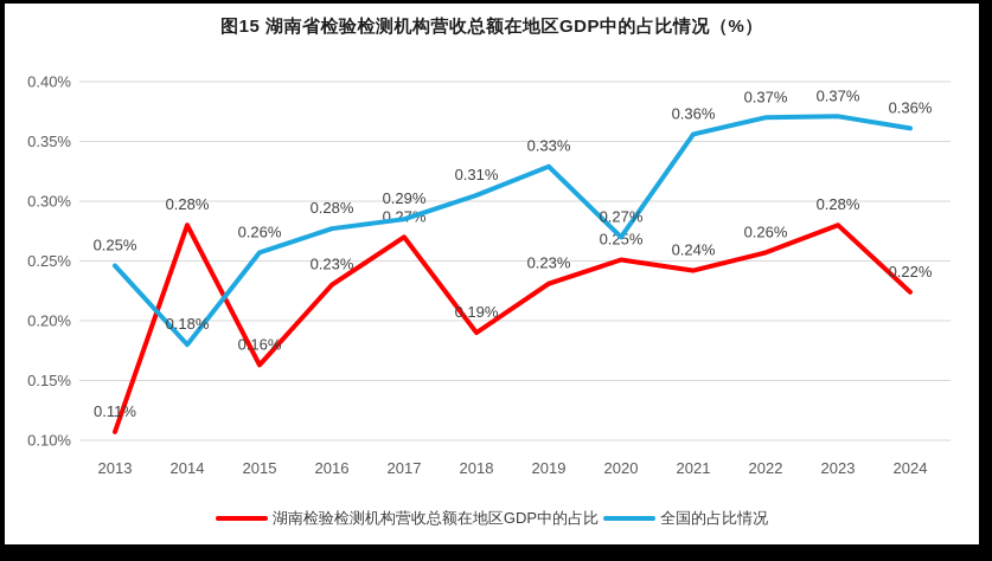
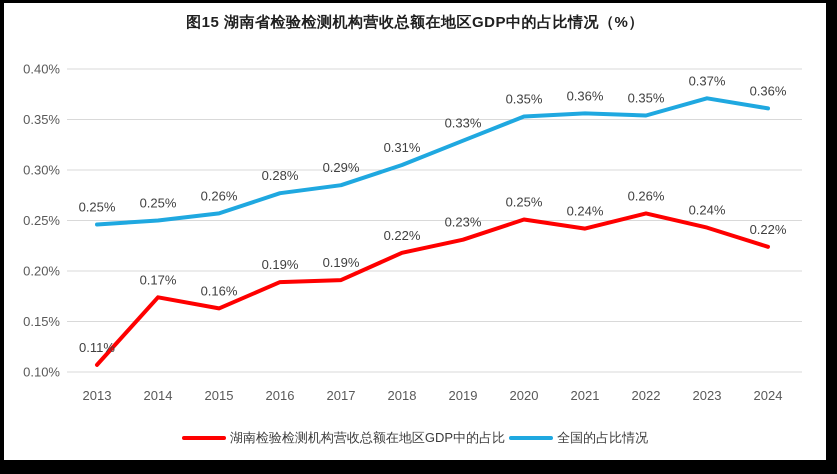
湖南检验检测机构营收总额在地区GDP中的占比/2014: 0.28% -> 0.17%
全国的占比情况/2014: 0.18% -> 0.25%
湖南检验检测机构营收总额在地区GDP中的占比/2016: 0.23% -> 0.19%
湖南检验检测机构营收总额在地区GDP中的占比/2017: 0.27% -> 0.19%
湖南检验检测机构营收总额在地区GDP中的占比/2018: 0.19% -> 0.22%
全国的占比情况/2020: 0.27% -> 0.35%
全国的占比情况/2022: 0.37% -> 0.35%
湖南检验检测机构营收总额在地区GDP中的占比/2023: 0.28% -> 0.24%
